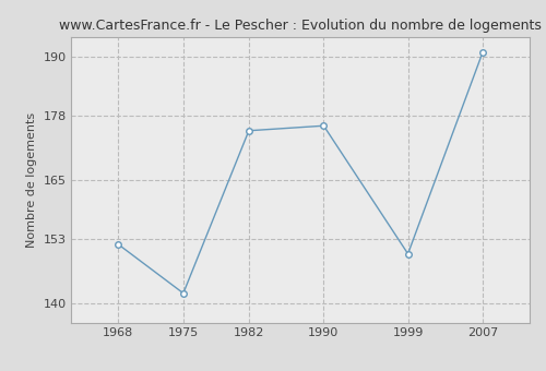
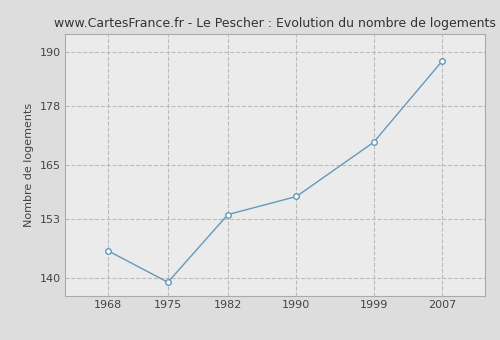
1968: 152 -> 146
1975: 142 -> 139
1982: 175 -> 154
1990: 176 -> 158
1999: 150 -> 170
2007: 191 -> 188
